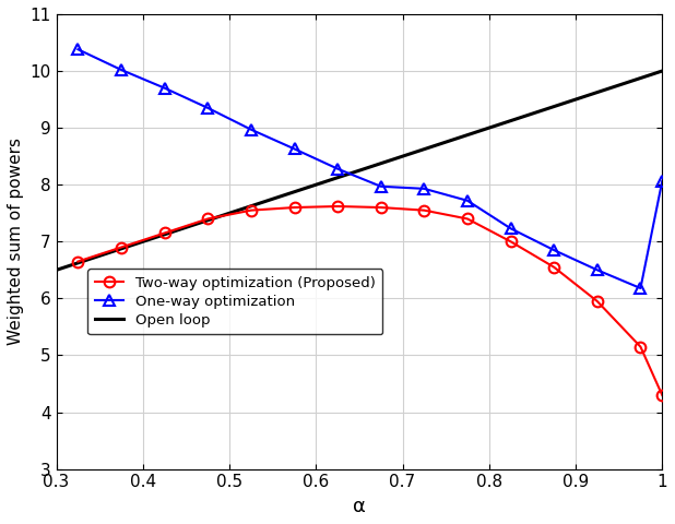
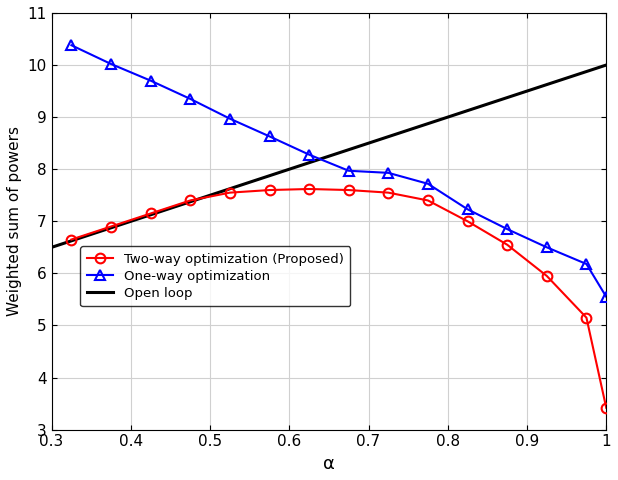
Two-way optimization (Proposed)/1: 4.30 -> 3.42
One-way optimization/1: 8.06 -> 5.55
